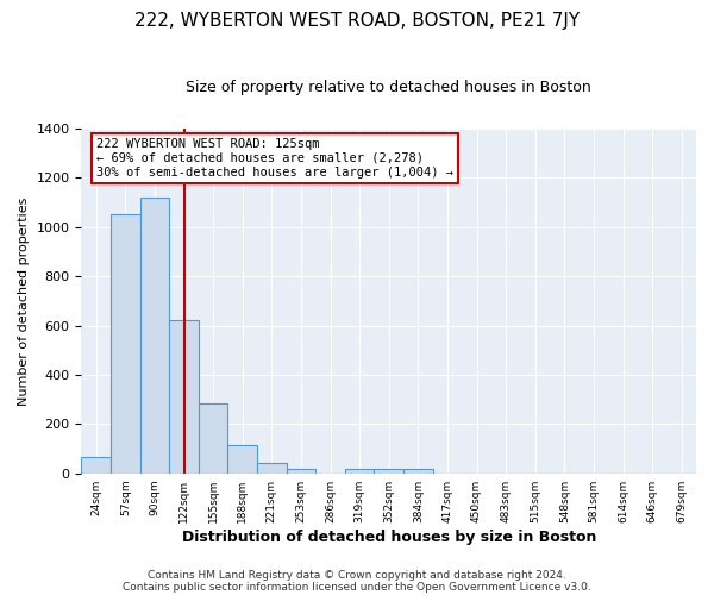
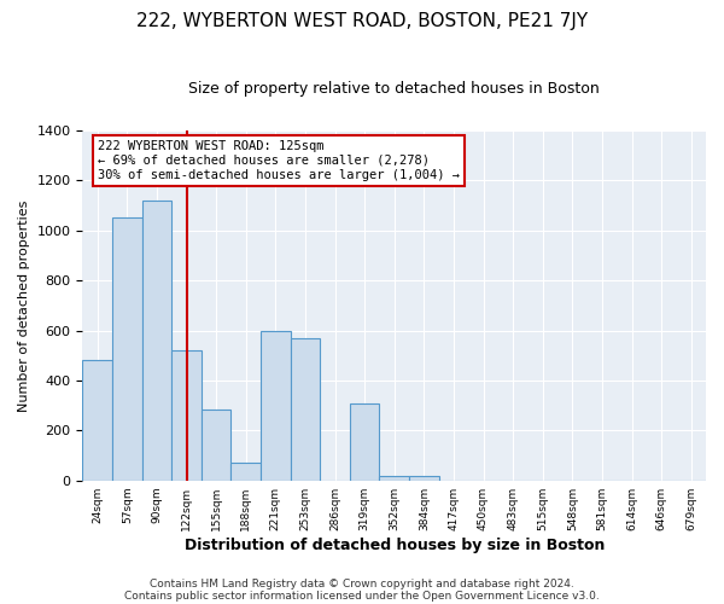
24sqm: 65 -> 480
122sqm: 620 -> 520
188sqm: 115 -> 70
221sqm: 43 -> 600
253sqm: 18 -> 570
319sqm: 18 -> 310
